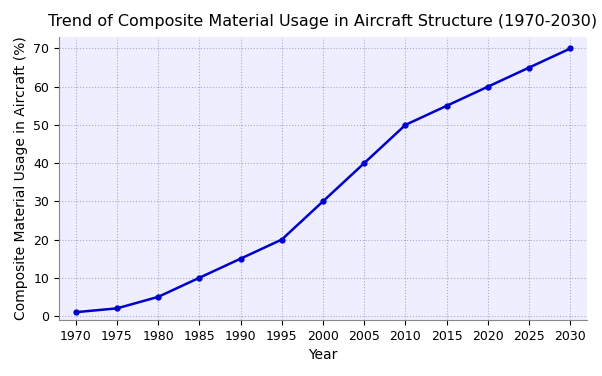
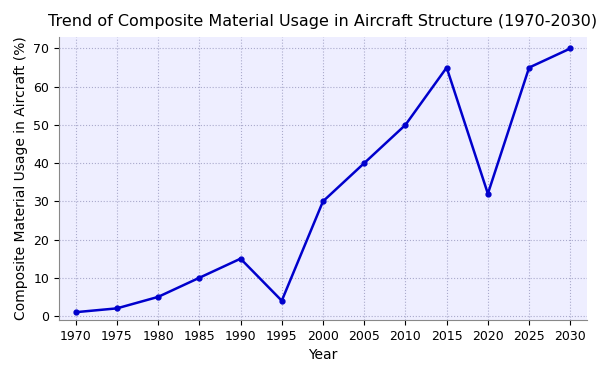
1995: 20 -> 4
2015: 55 -> 65
2020: 60 -> 32
